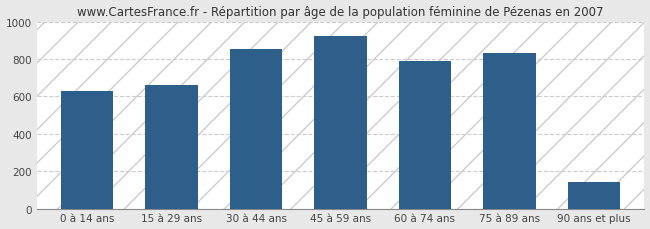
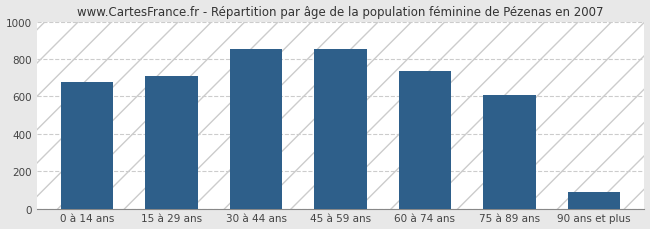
0 à 14 ans: 630 -> 680
15 à 29 ans: 660 -> 710
45 à 59 ans: 920 -> 850
60 à 74 ans: 790 -> 740
75 à 89 ans: 830 -> 610
90 ans et plus: 140 -> 90
